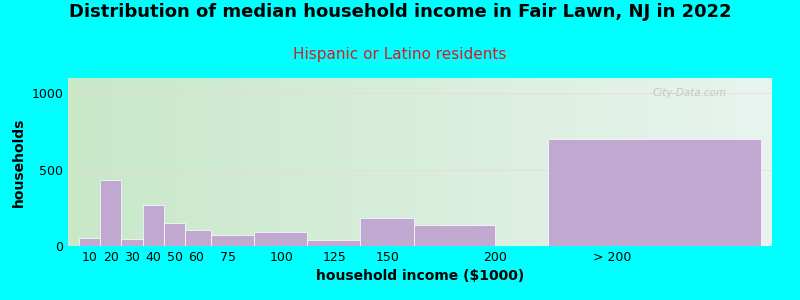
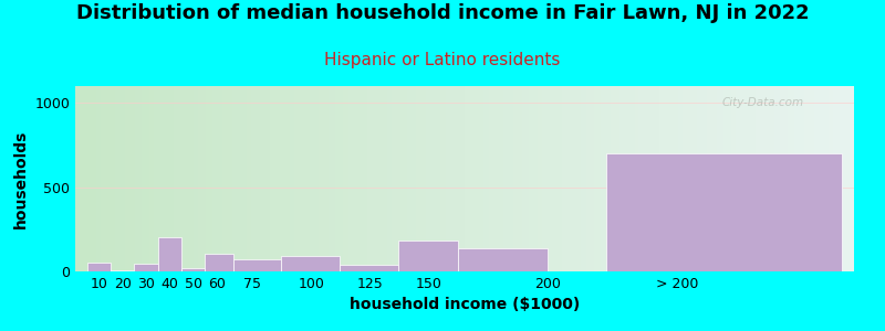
20: 430 -> 10
40: 270 -> 200
50: 150 -> 20
